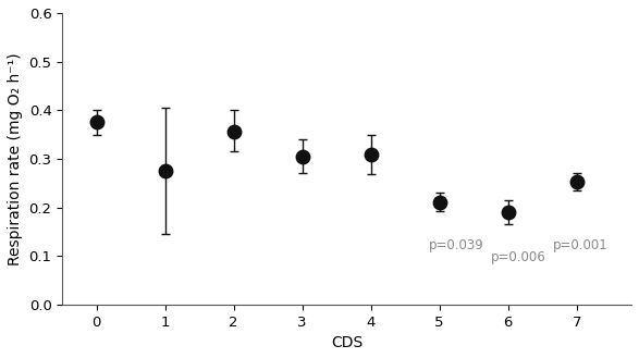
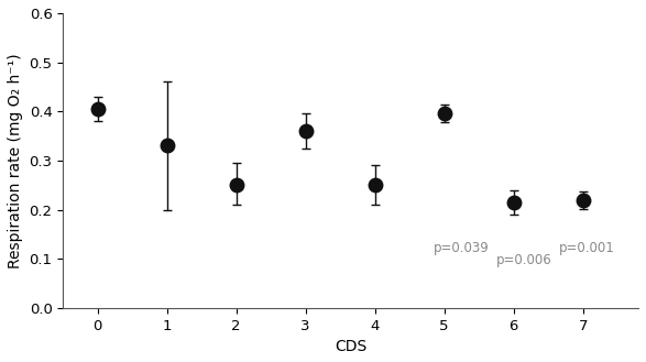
0: 0.375 -> 0.405
1: 0.275 -> 0.330
2: 0.355 -> 0.250
3: 0.305 -> 0.360
4: 0.308 -> 0.250
5: 0.210 -> 0.395
6: 0.190 -> 0.215
7: 0.252 -> 0.220
